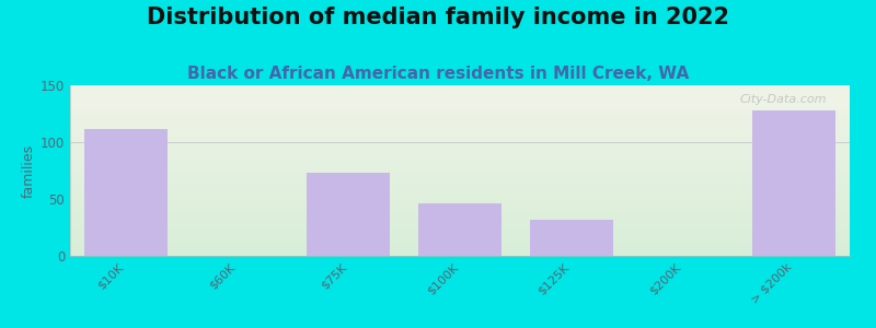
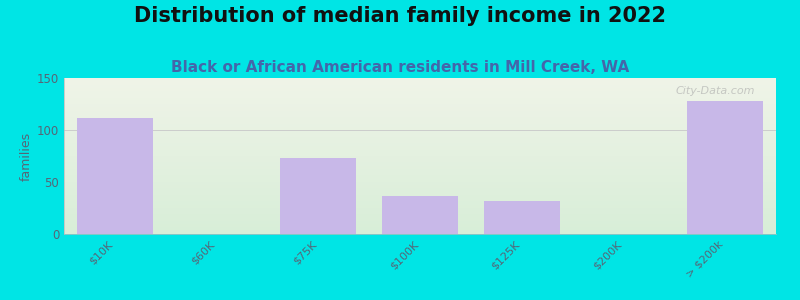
$100K: 46 -> 37
